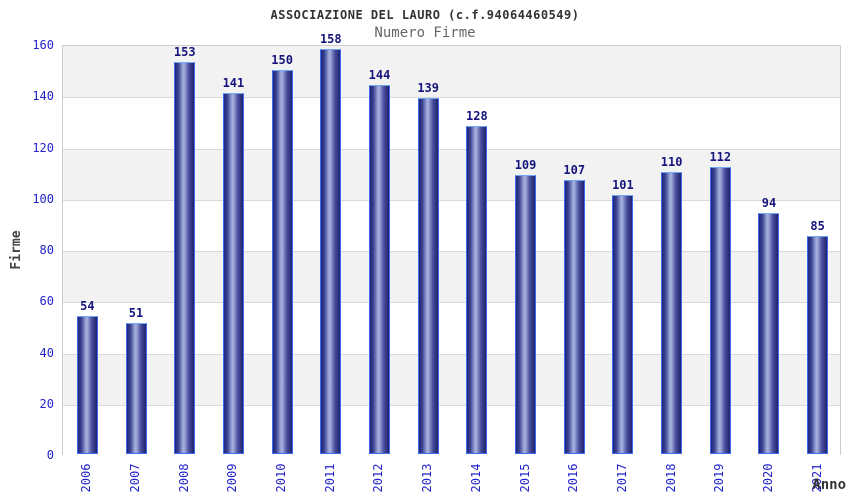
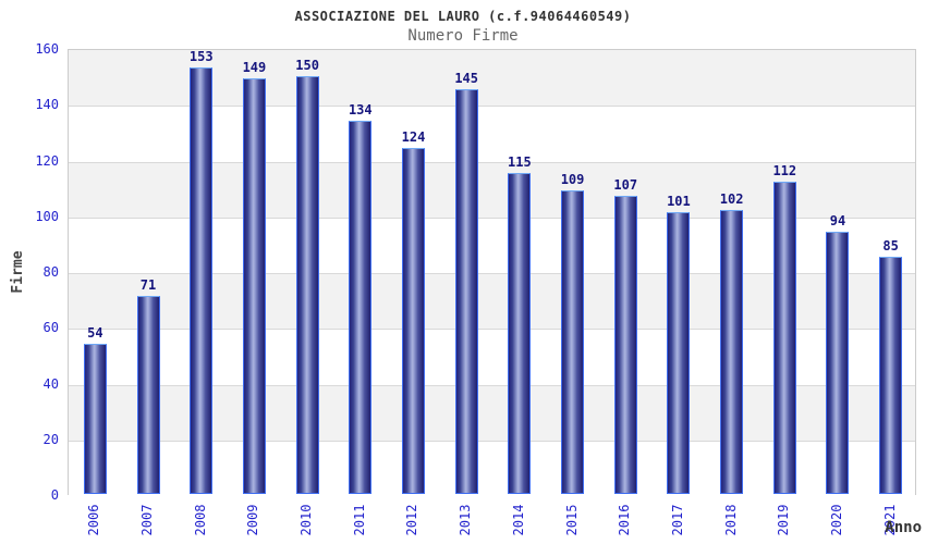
2007: 51 -> 71
2009: 141 -> 149
2011: 158 -> 134
2012: 144 -> 124
2013: 139 -> 145
2014: 128 -> 115
2018: 110 -> 102
